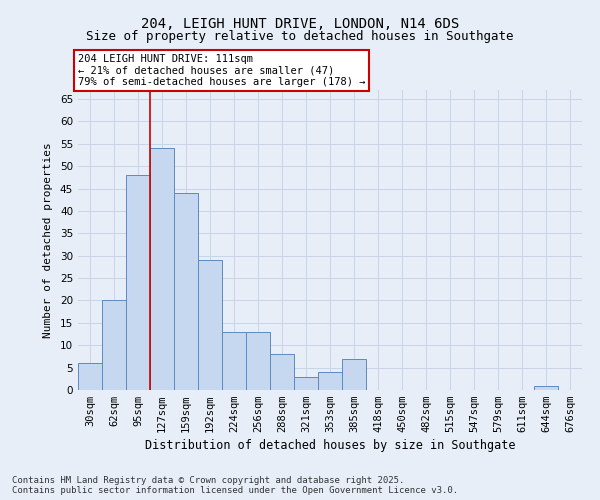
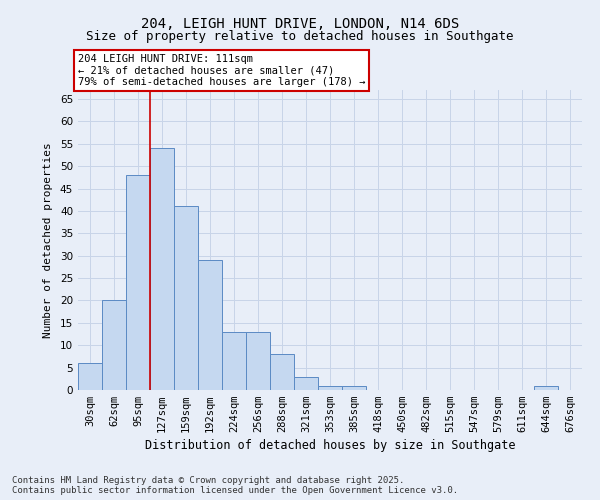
159sqm: 44 -> 41
353sqm: 4 -> 1
385sqm: 7 -> 1
